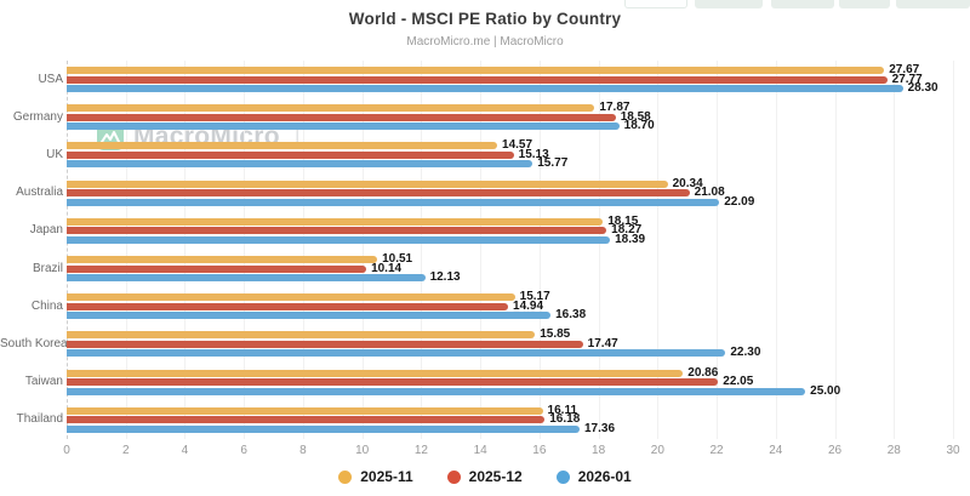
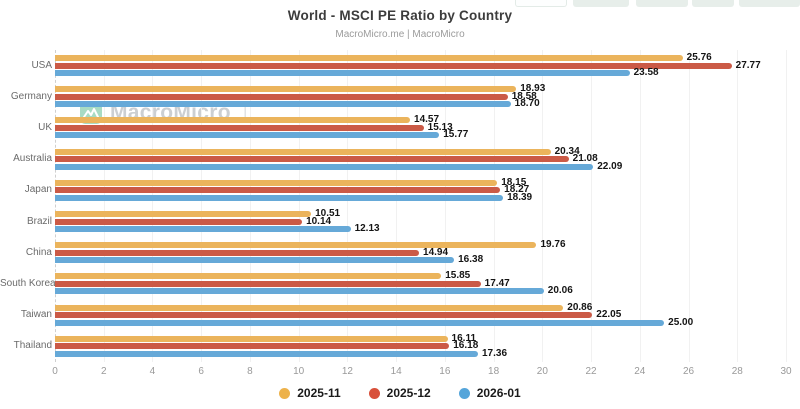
2025-11/USA: 27.67 -> 25.76
2026-01/USA: 28.30 -> 23.58
2025-11/Germany: 17.87 -> 18.93
2025-11/China: 15.17 -> 19.76
2026-01/South Korea: 22.30 -> 20.06
